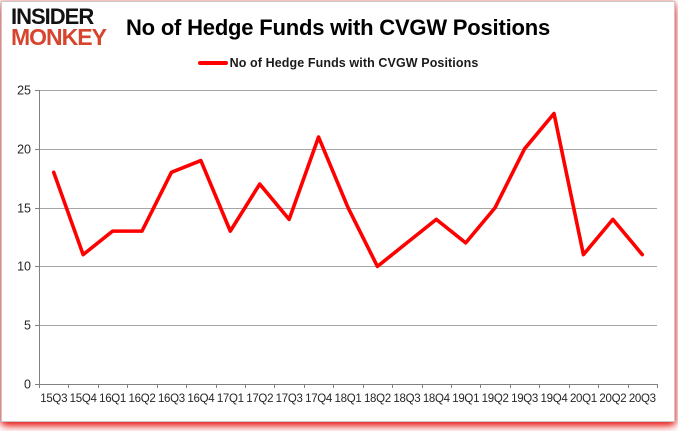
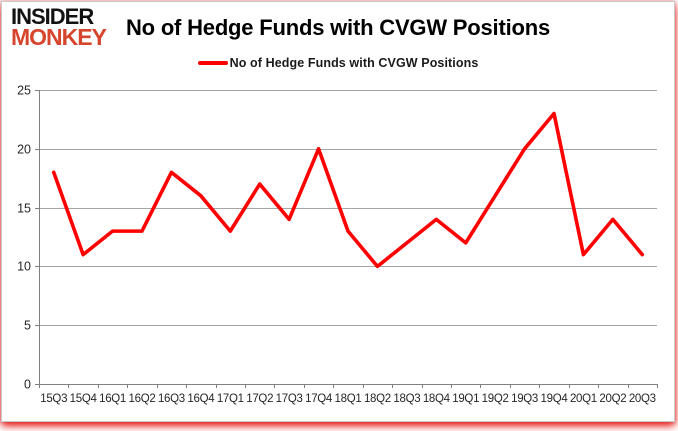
16Q4: 19 -> 16
17Q4: 21 -> 20
18Q1: 15 -> 13
19Q2: 15 -> 16
